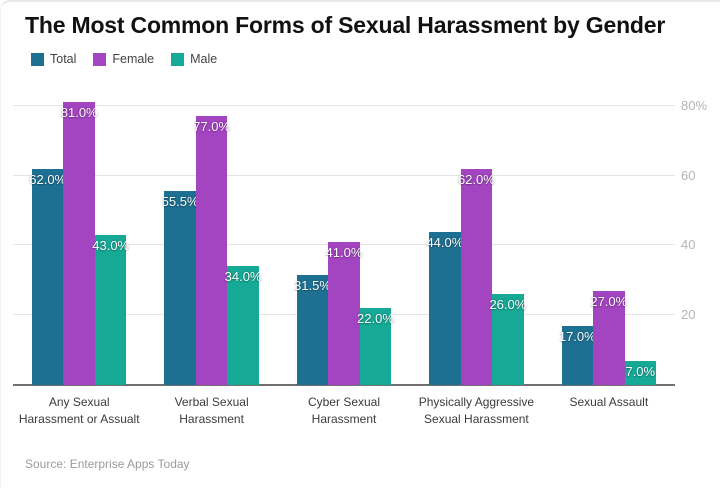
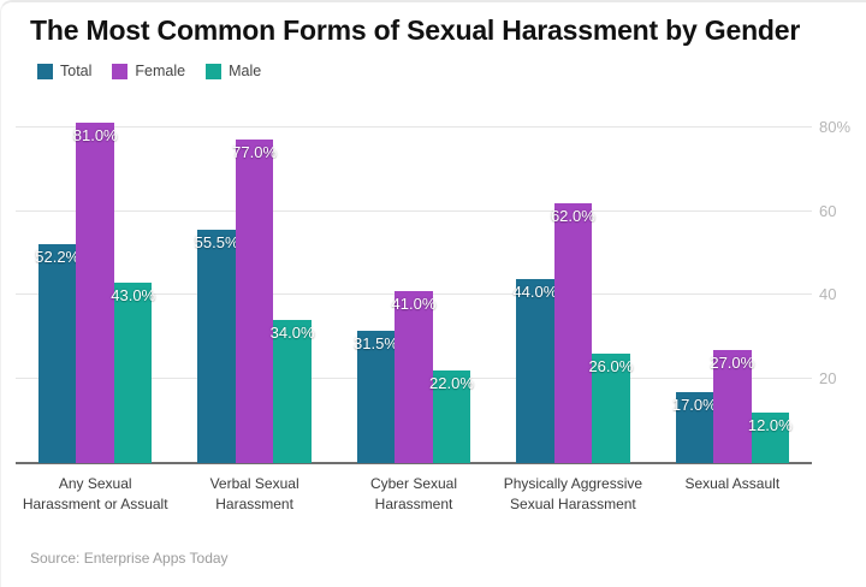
Total/Any Sexual Harassment or Assualt: 62.0% -> 52.2%
Male/Sexual Assault: 7.0% -> 12.0%
